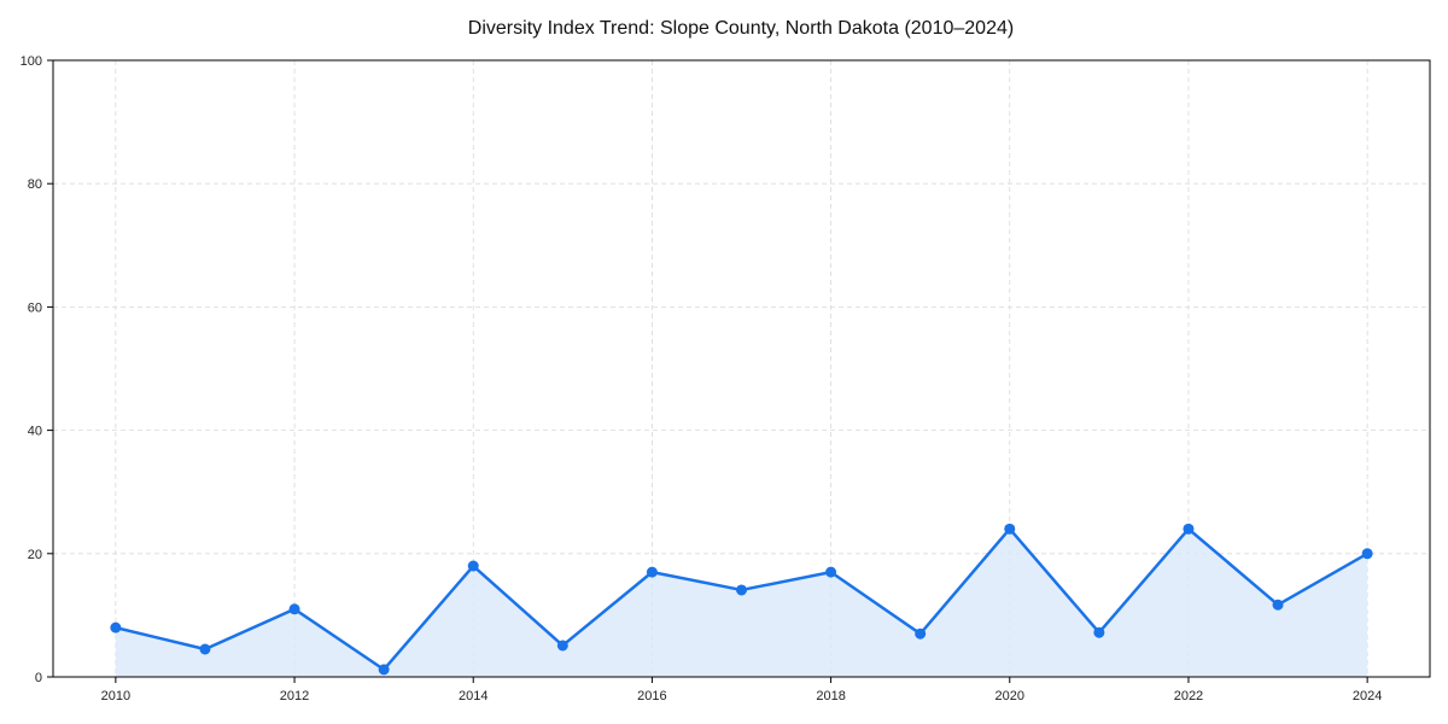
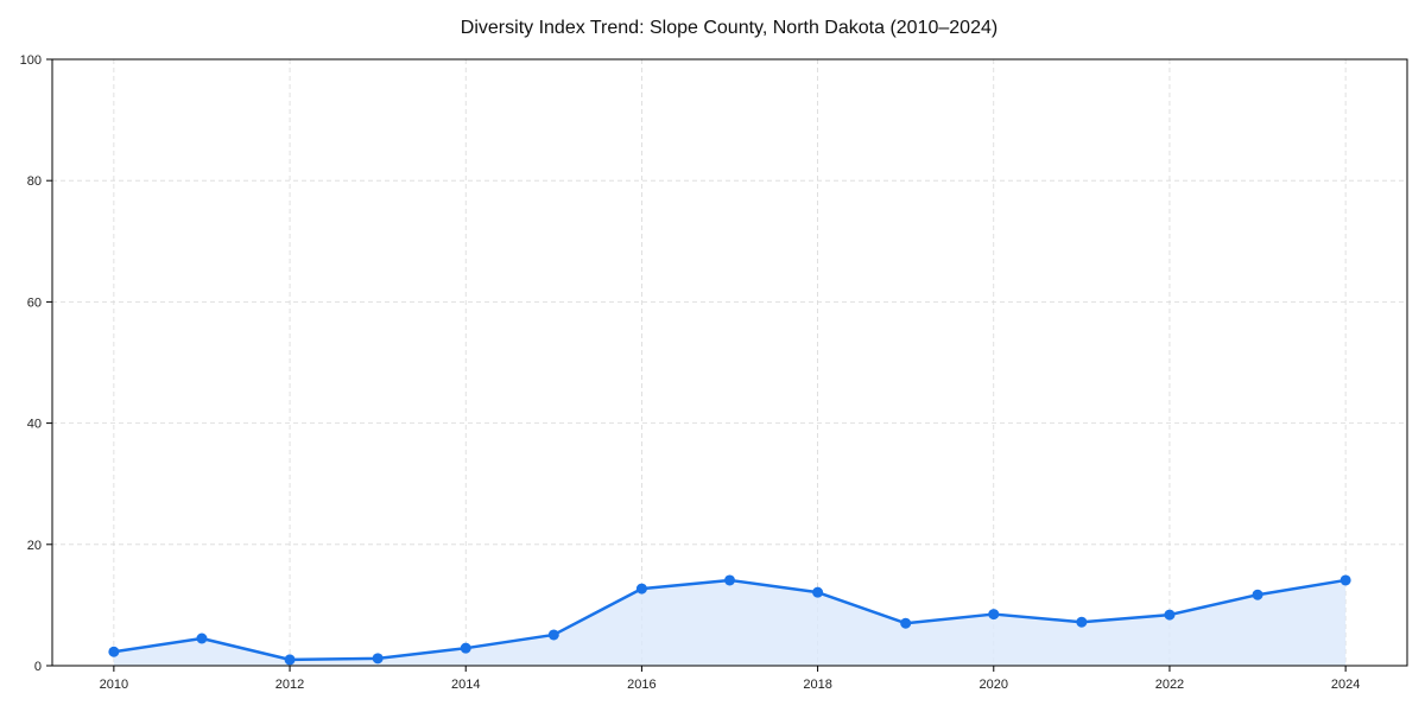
2010: 8 -> 2
2012: 11 -> 1
2014: 18 -> 3
2016: 17 -> 13
2018: 17 -> 12
2020: 24 -> 8
2022: 24 -> 8
2024: 20 -> 14
